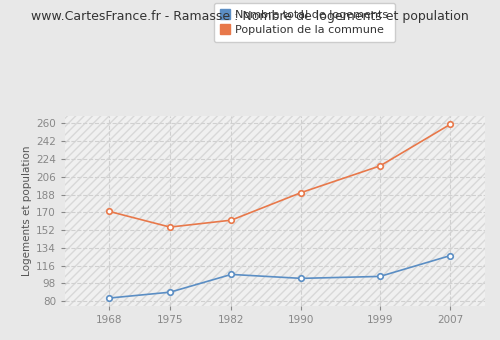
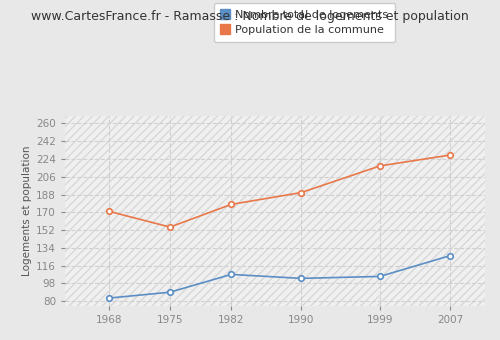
Population de la commune/1982: 162 -> 178
Population de la commune/2007: 259 -> 228
